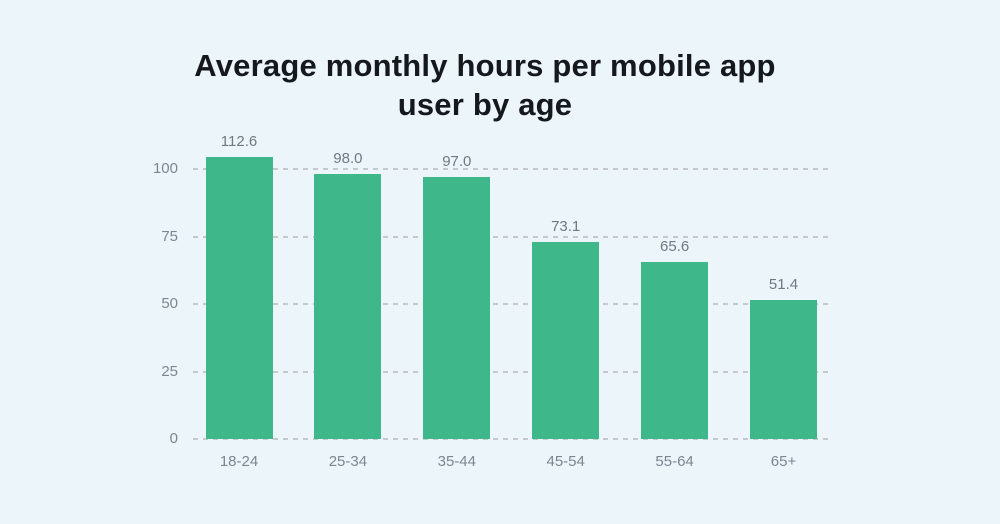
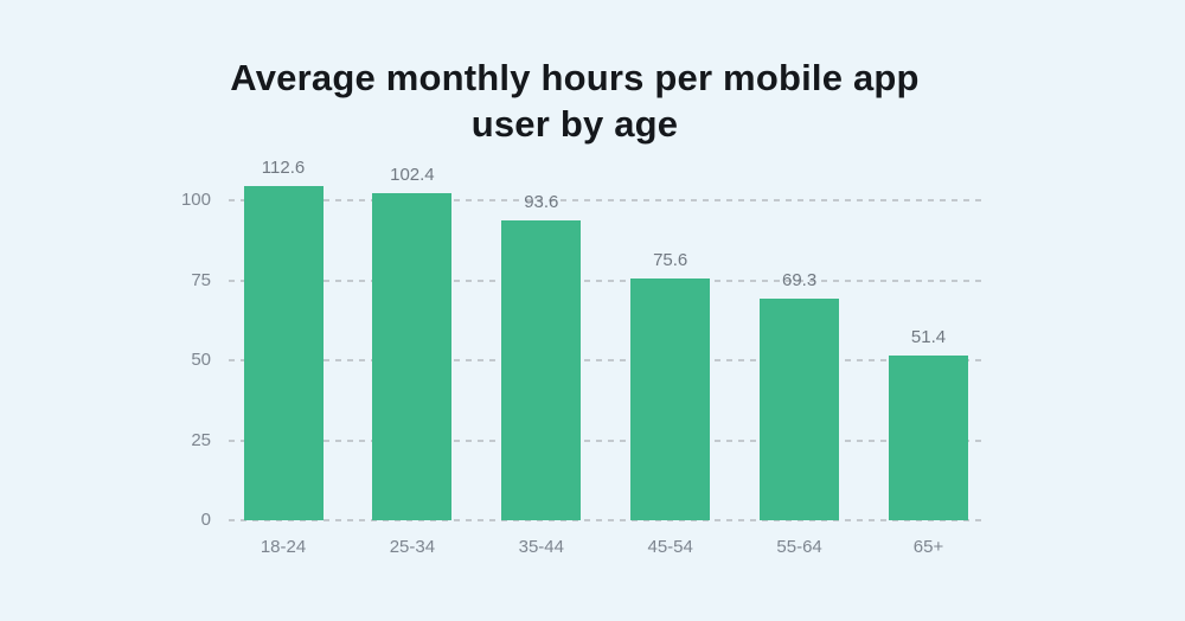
25-34: 98.0 -> 102.4
35-44: 97.0 -> 93.6
45-54: 73.1 -> 75.6
55-64: 65.6 -> 69.3
